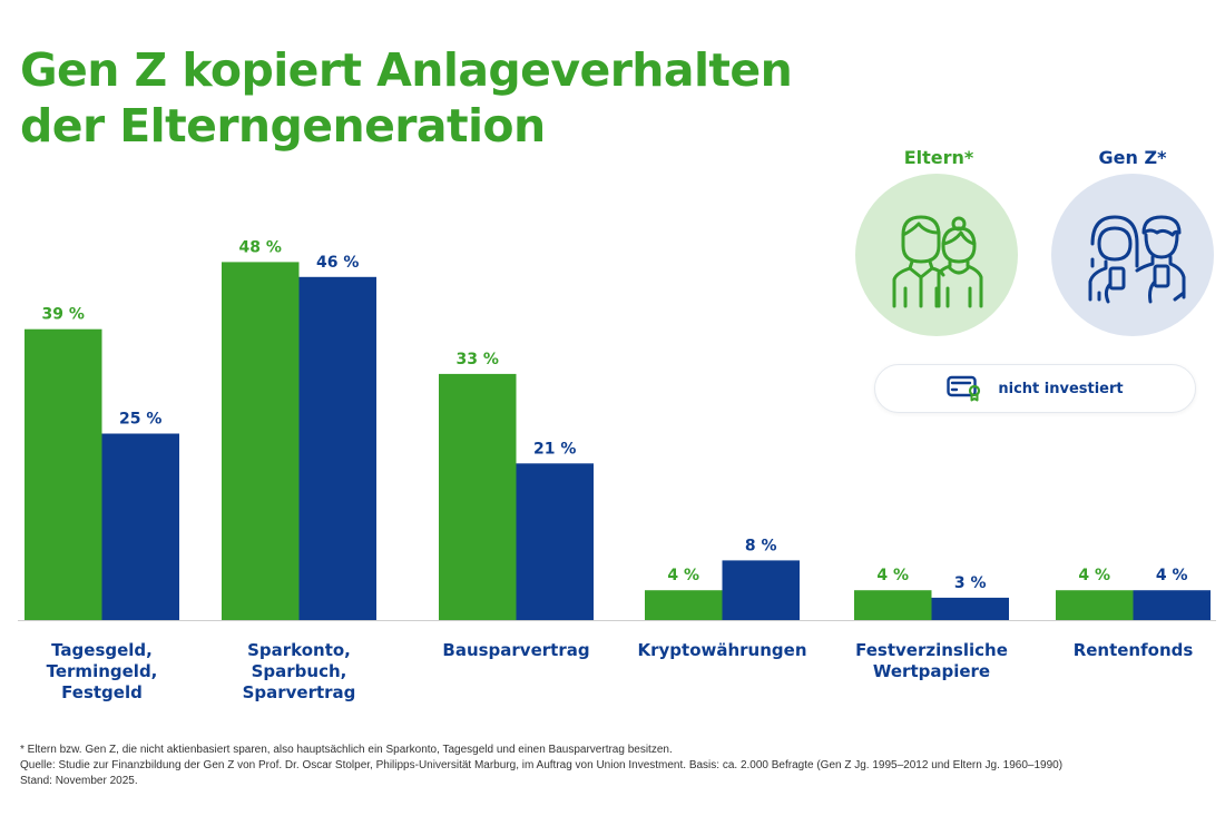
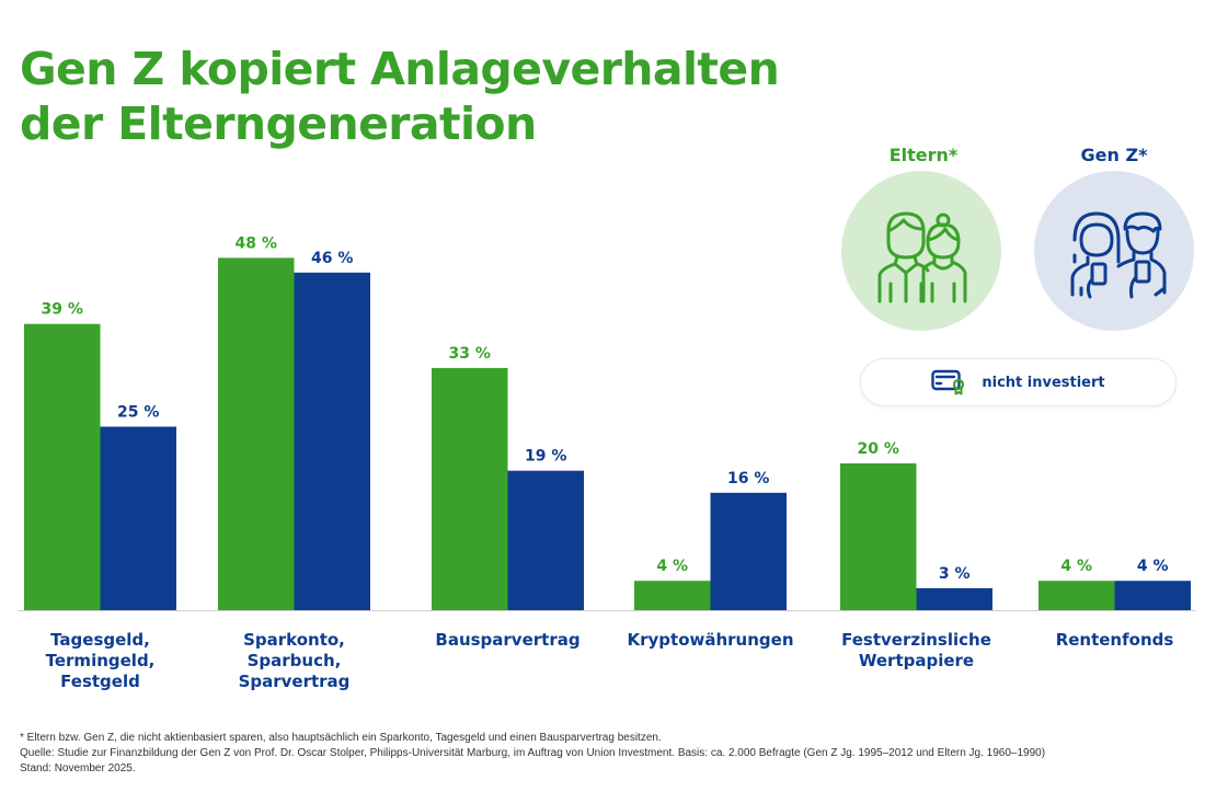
Gen Z*/Bausparvertrag: 21 -> 19
Gen Z*/Kryptowährungen: 8 -> 16
Eltern*/Festverzinsliche Wertpapiere: 4 -> 20
